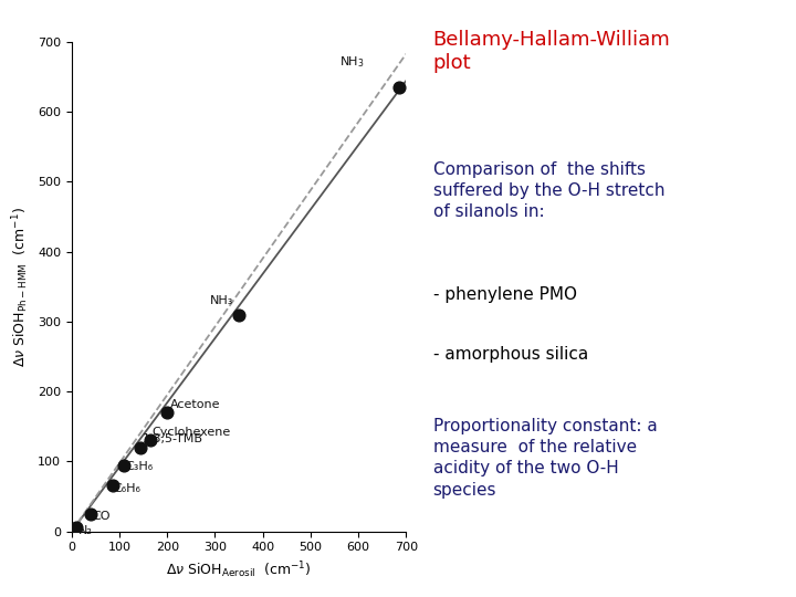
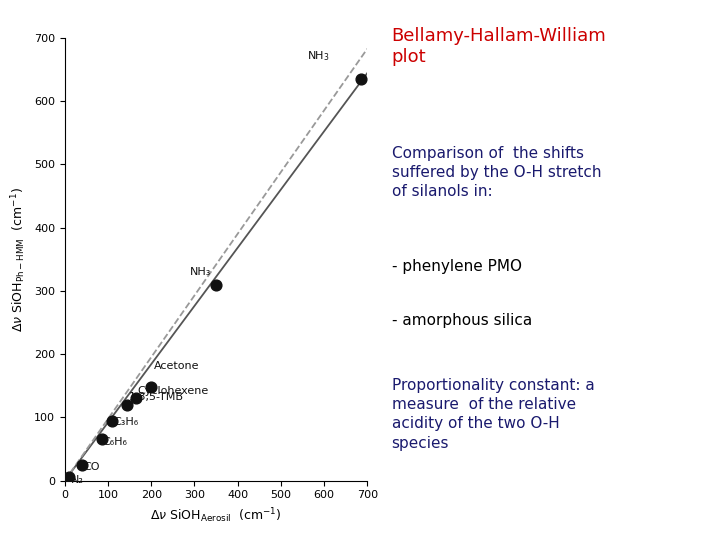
200: 170 -> 148
